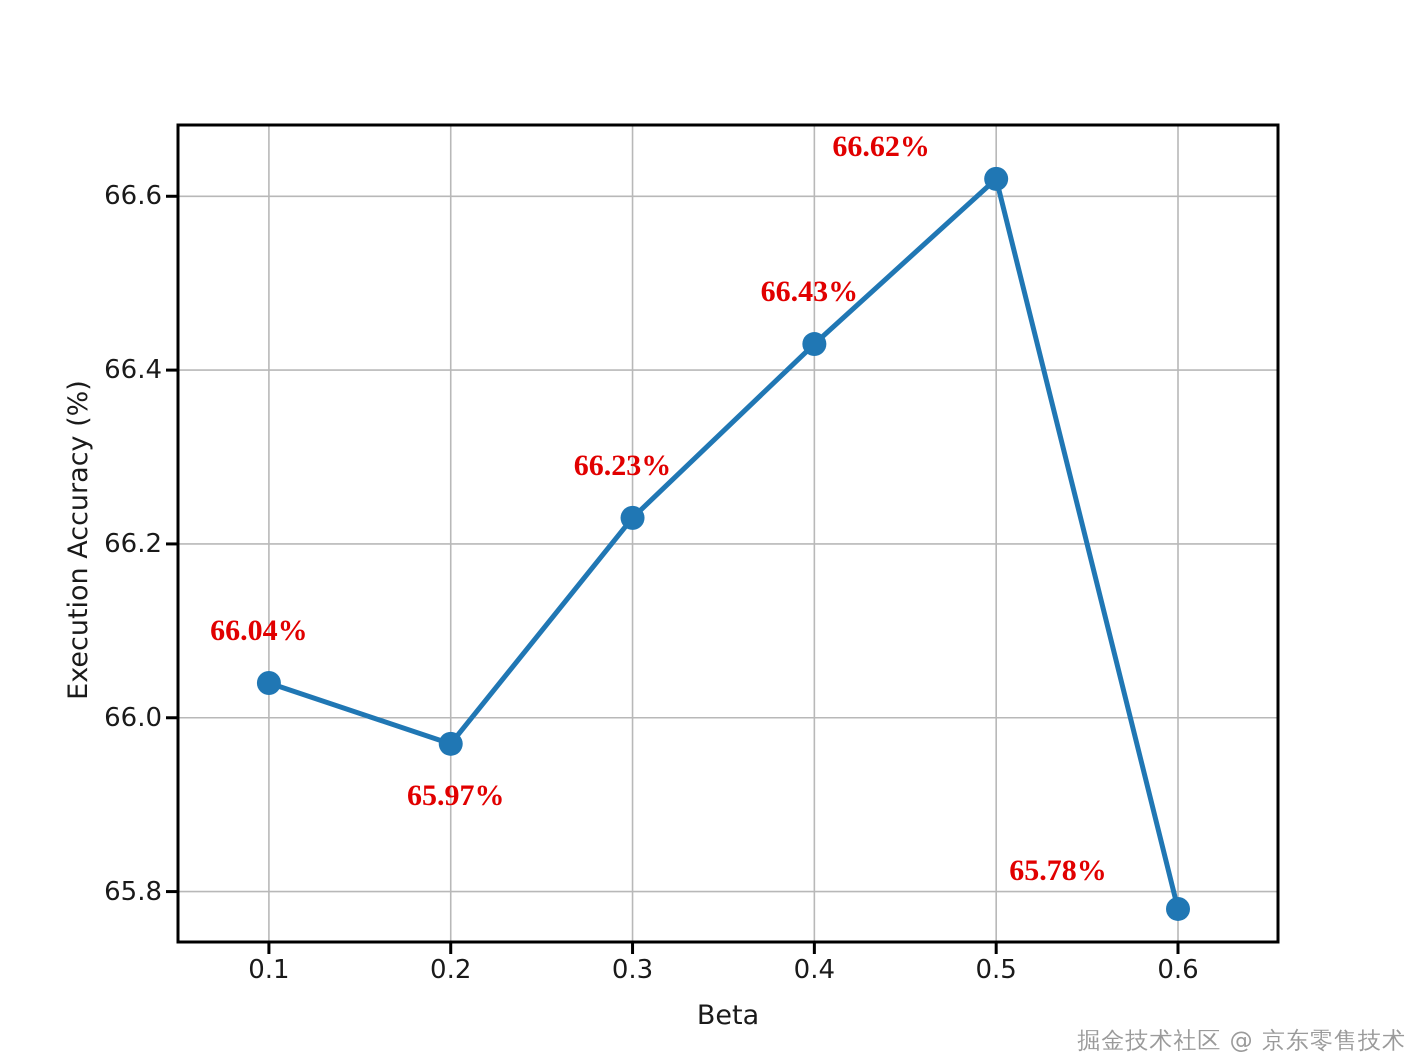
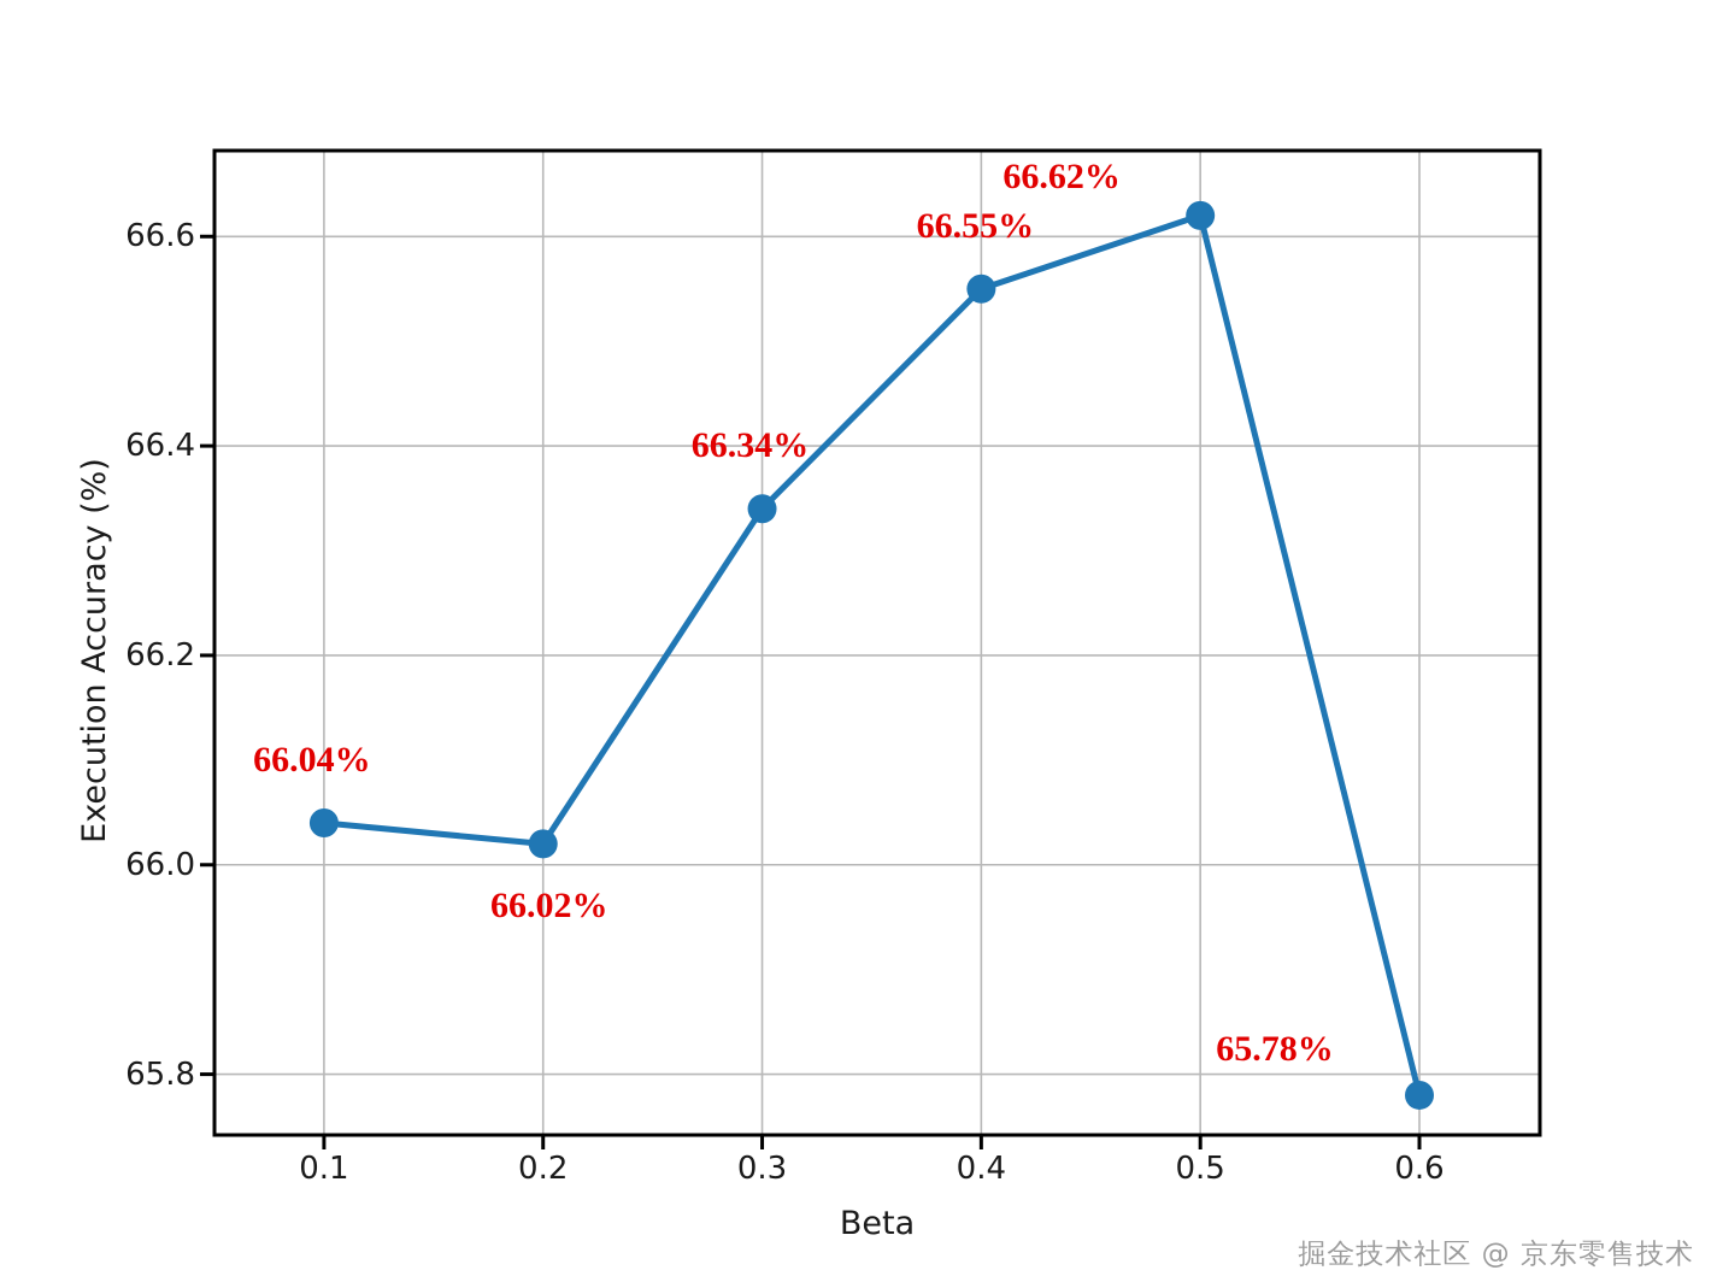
0.2: 65.97% -> 66.02%
0.3: 66.23% -> 66.34%
0.4: 66.43% -> 66.55%
